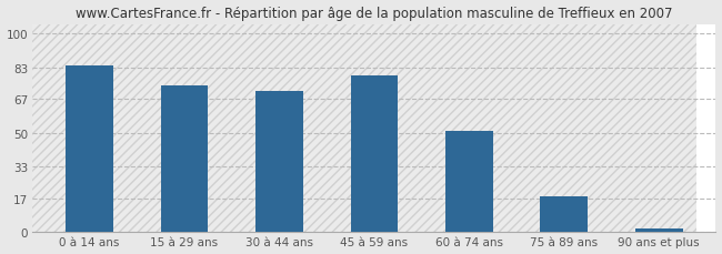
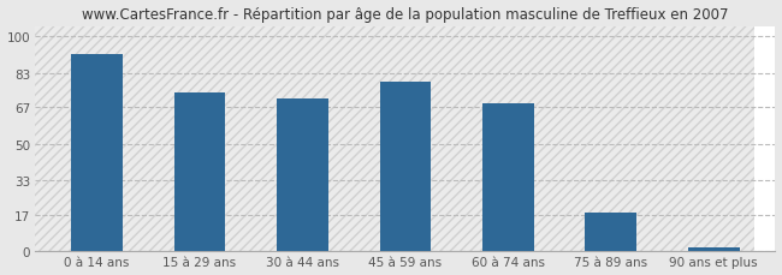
0 à 14 ans: 84 -> 92
60 à 74 ans: 51 -> 69
